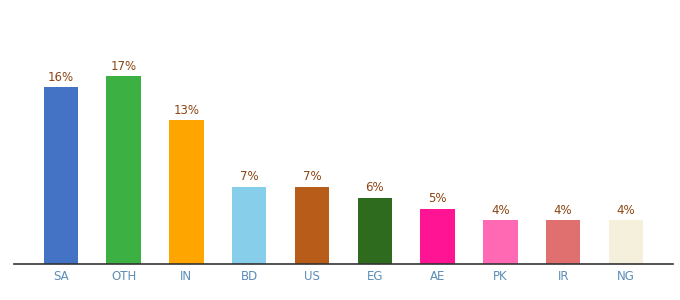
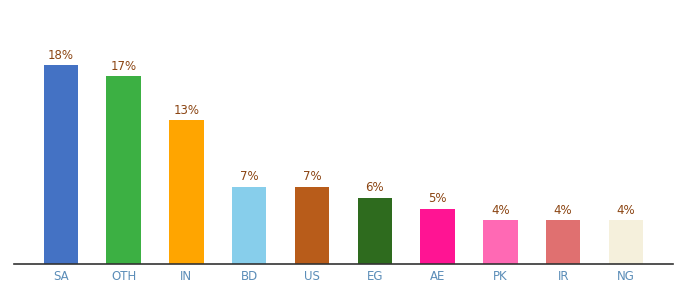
SA: 16% -> 18%
